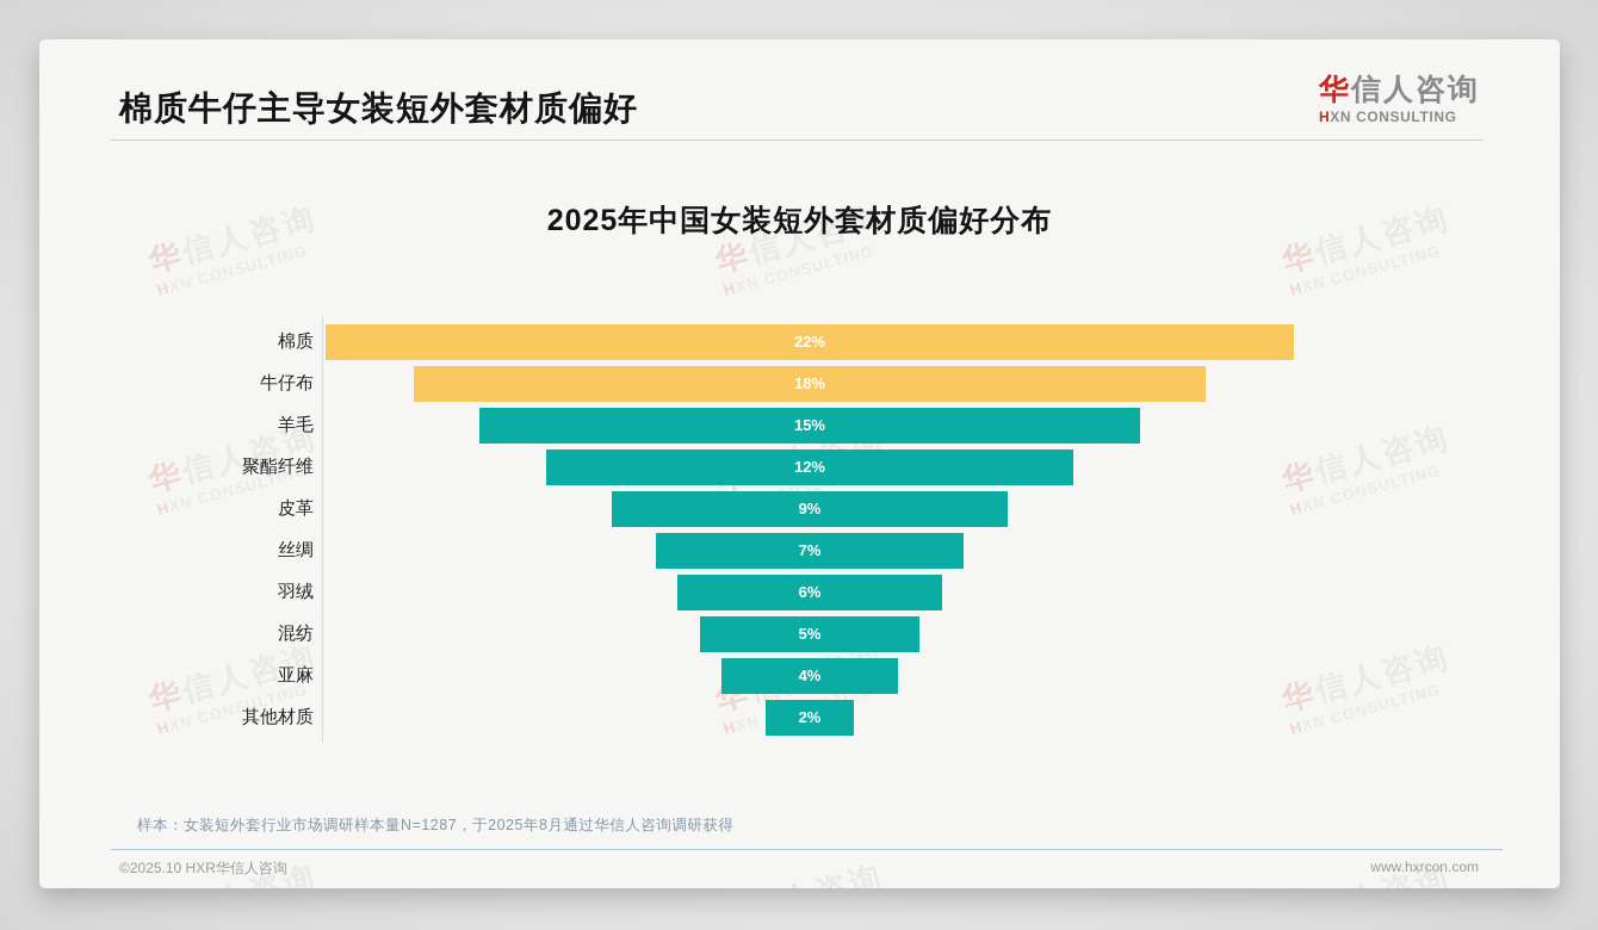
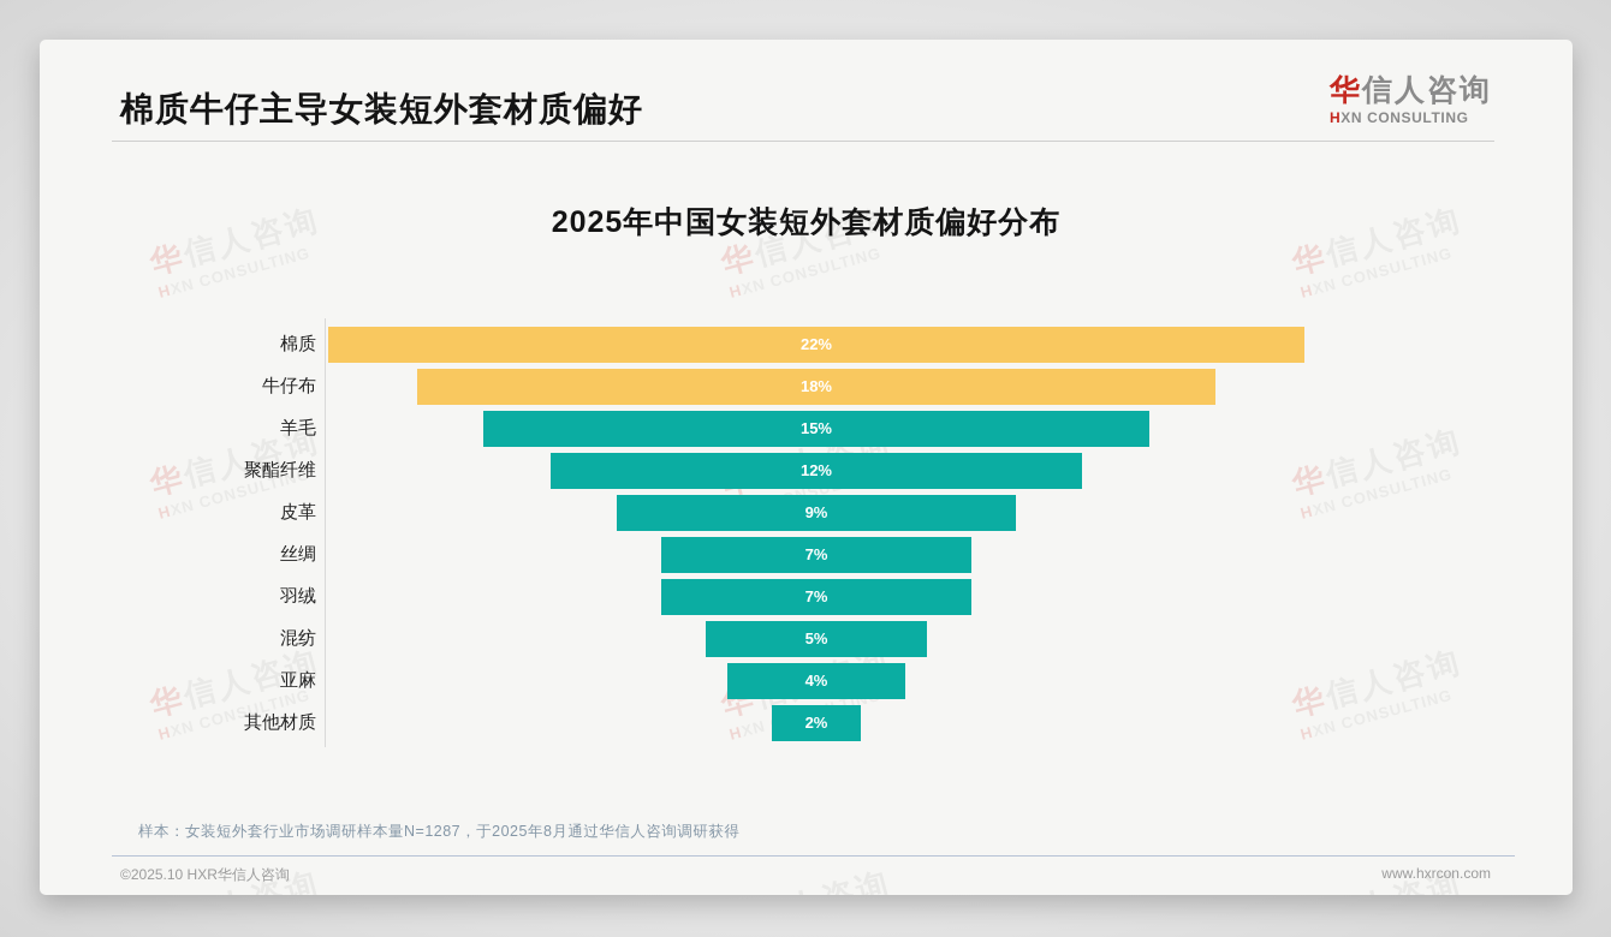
羽绒: 6% -> 7%
